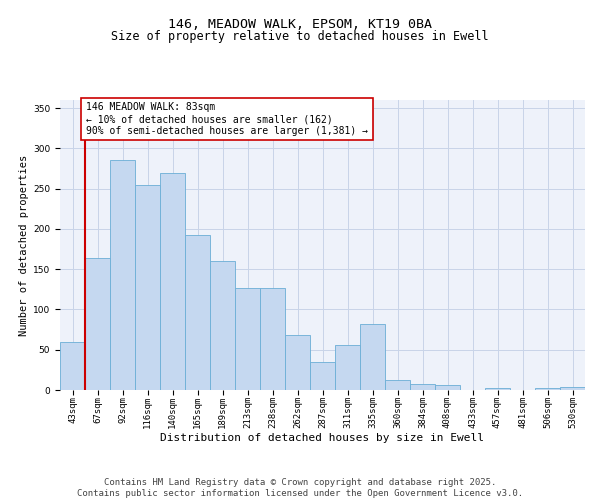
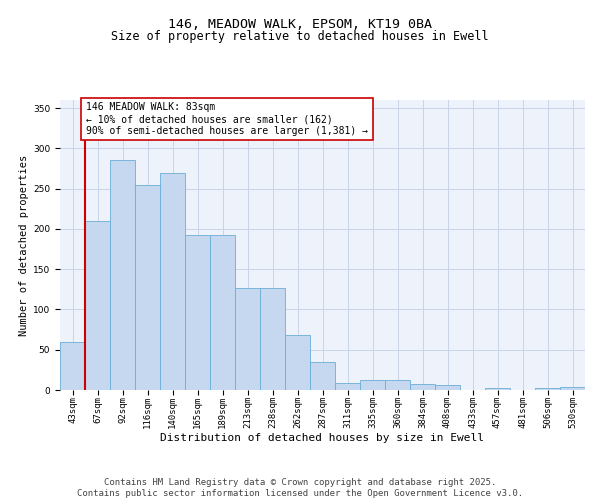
67sqm: 164 -> 210
189sqm: 160 -> 193
311sqm: 56 -> 9
335sqm: 82 -> 12
